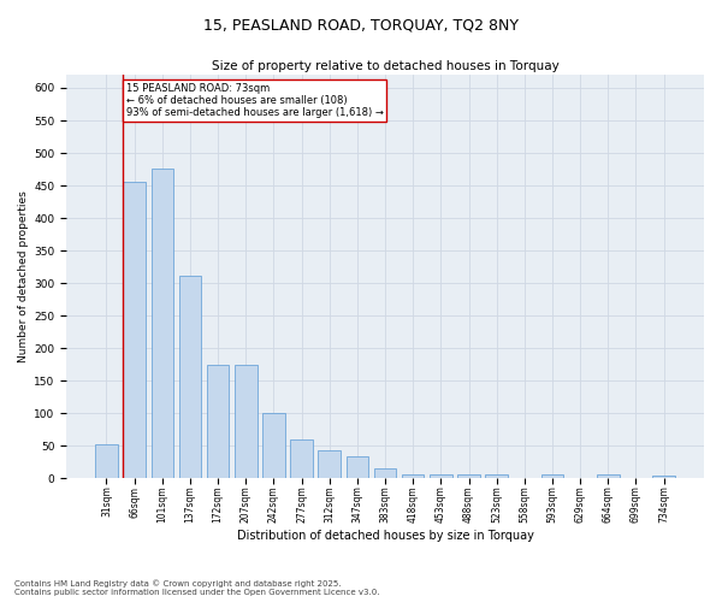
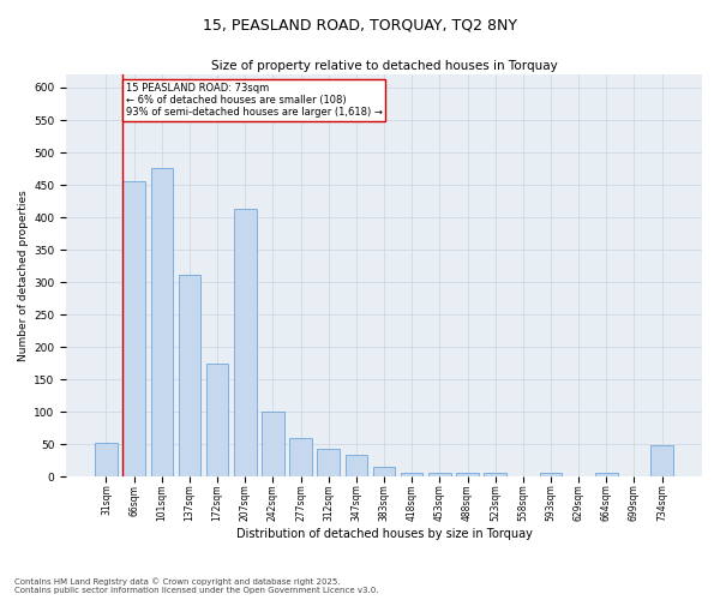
207sqm: 174 -> 414
734sqm: 5 -> 48
